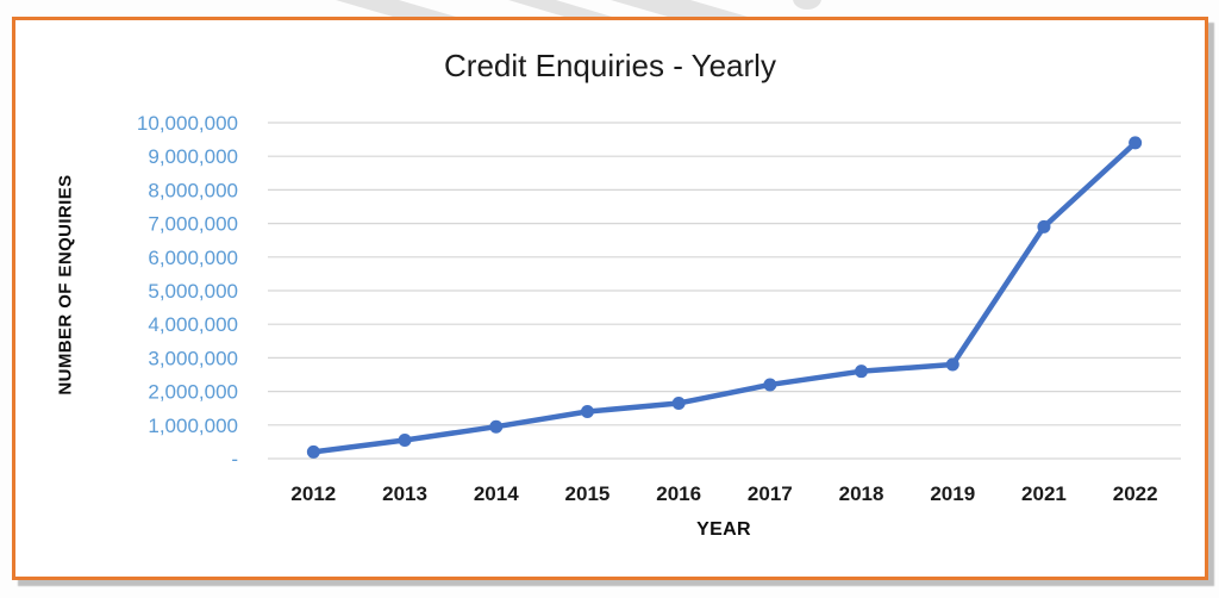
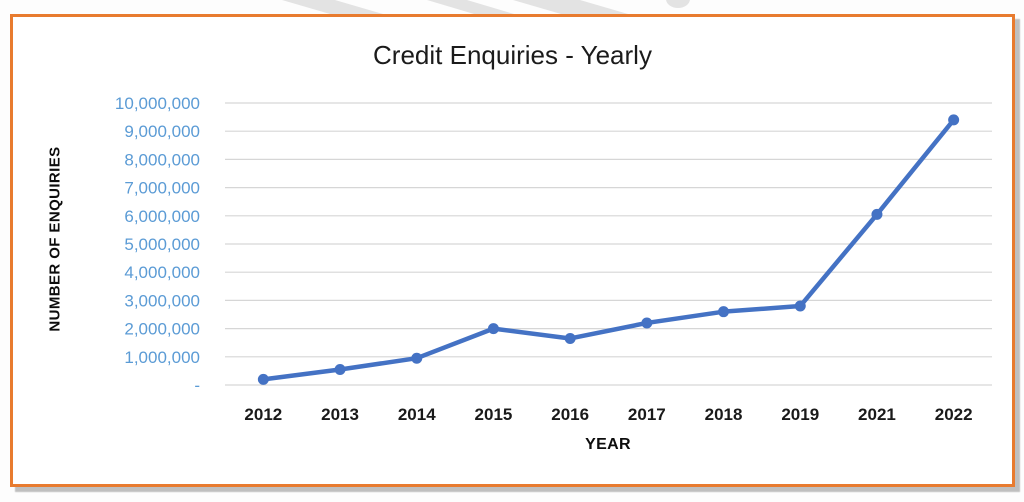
2015: 1400000 -> 2000000
2021: 6900000 -> 6000000
